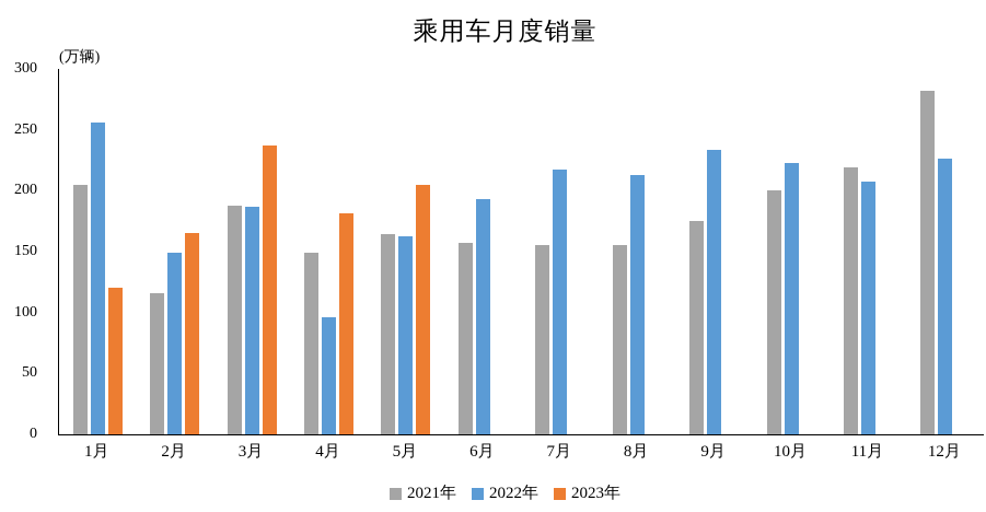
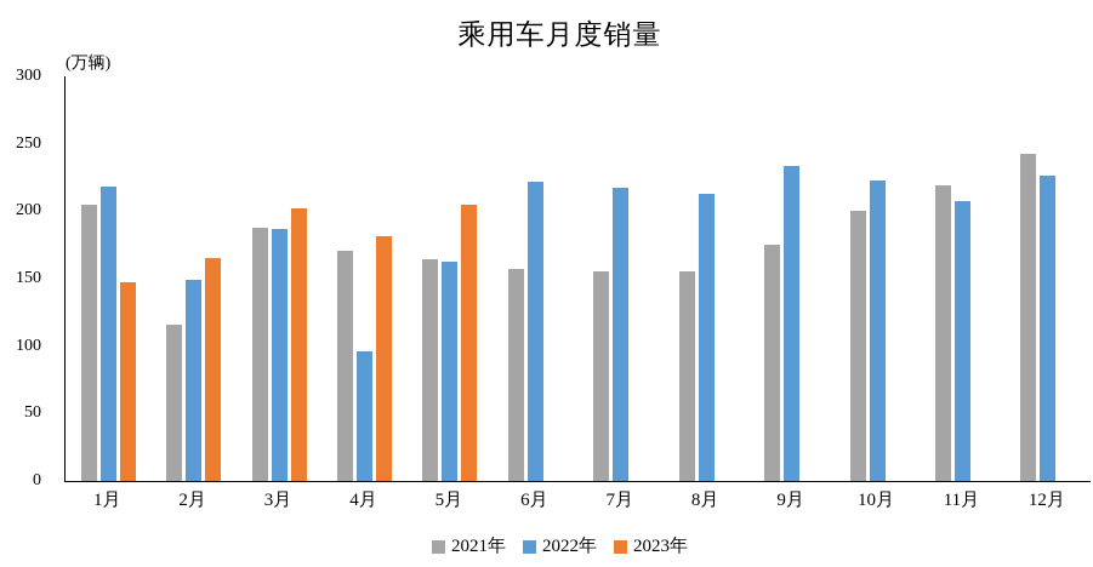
2022年/1月: 256 -> 219
2023年/1月: 120 -> 147
2023年/3月: 237 -> 202
2021年/4月: 149 -> 170
2022年/6月: 193 -> 222
2021年/12月: 282 -> 242
